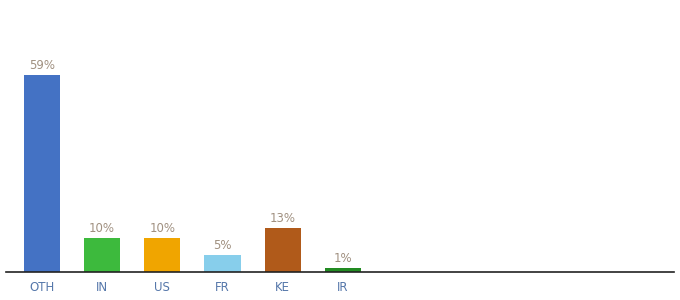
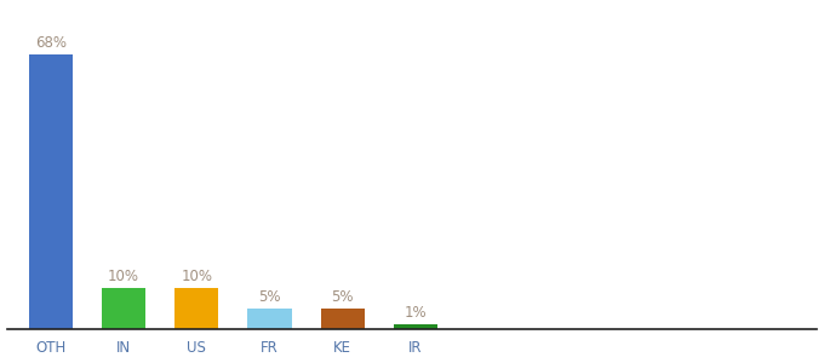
OTH: 59% -> 68%
KE: 13% -> 5%
